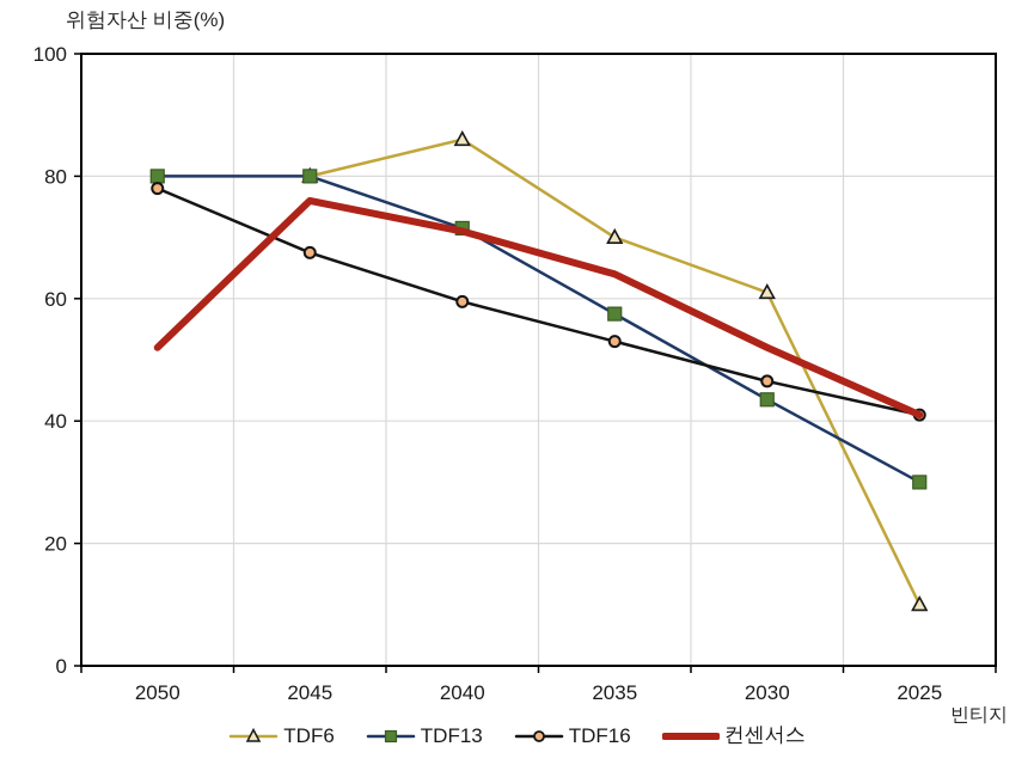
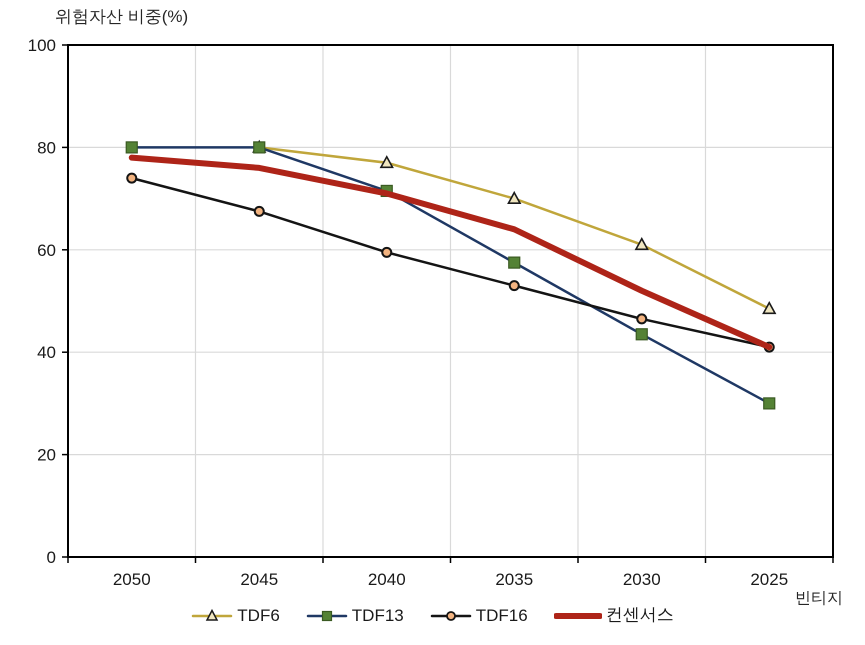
TDF16/2050: 78 -> 74
컨센서스/2050: 52 -> 78
TDF6/2040: 86 -> 77
TDF6/2025: 10 -> 48
